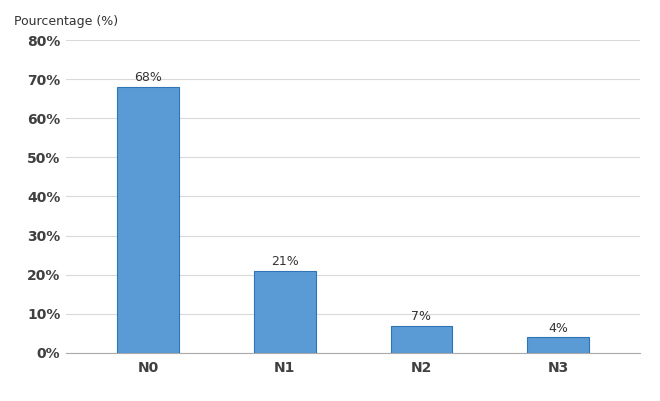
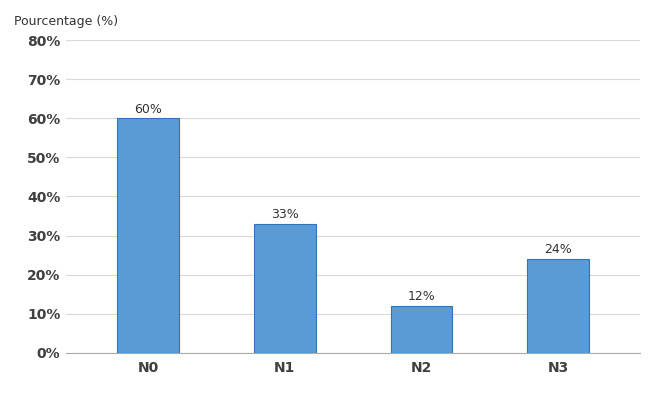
N0: 68% -> 60%
N1: 21% -> 33%
N2: 7% -> 12%
N3: 4% -> 24%
